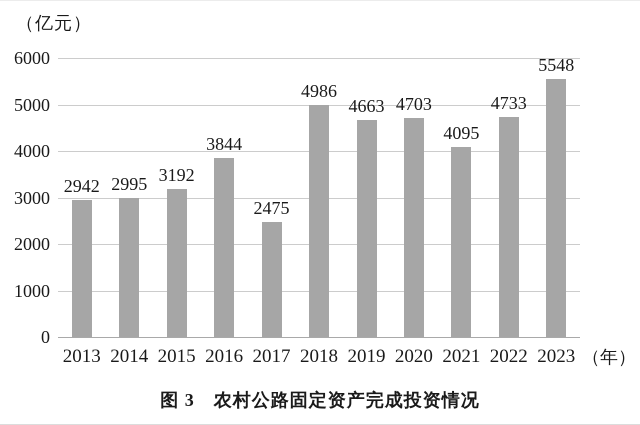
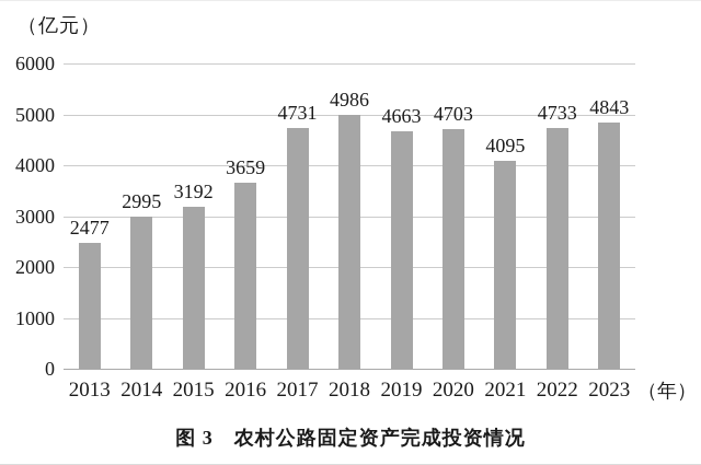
2013: 2942 -> 2477
2016: 3844 -> 3659
2017: 2475 -> 4731
2023: 5548 -> 4843
